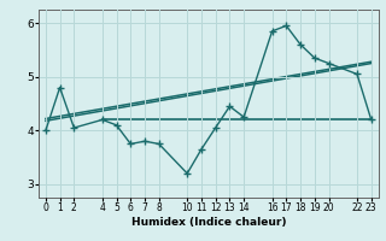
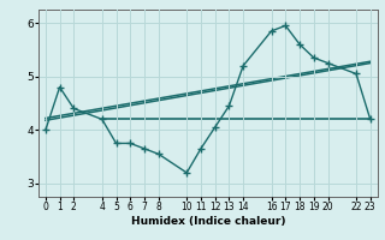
2: 4.05 -> 4.40
5: 4.10 -> 3.75
7: 3.80 -> 3.65
8: 3.75 -> 3.55
14: 4.25 -> 5.20
